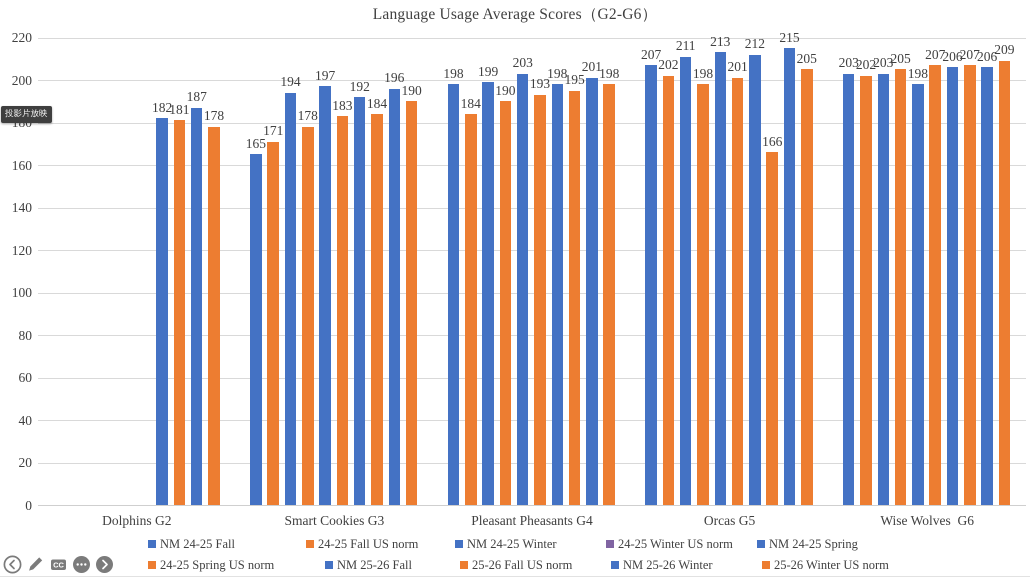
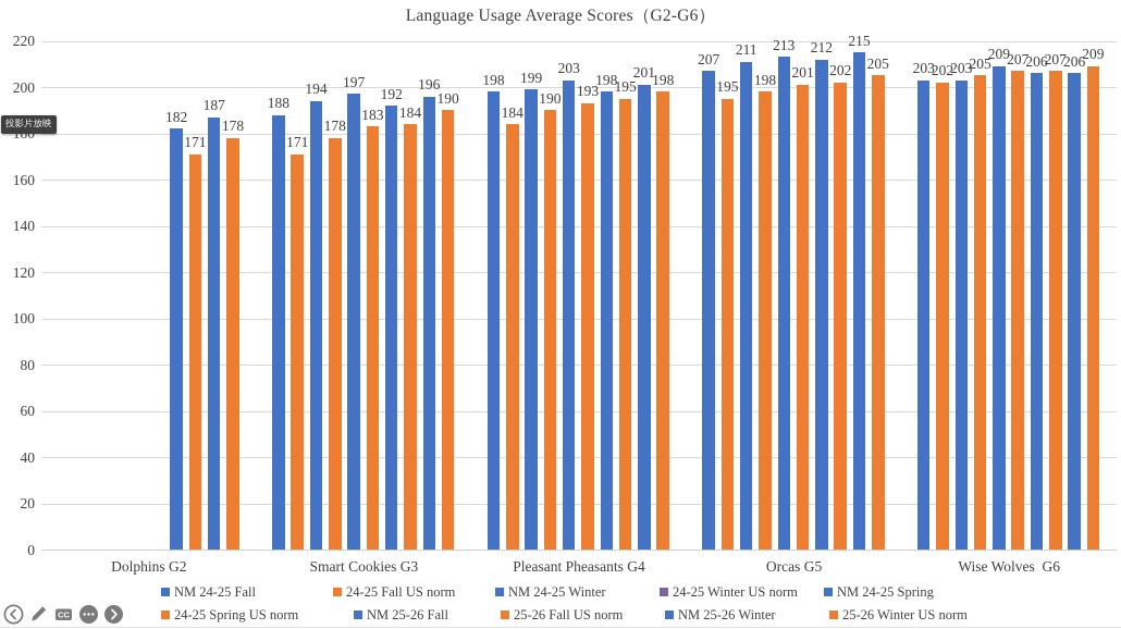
25-26 Fall US norm/Dolphins G2: 181 -> 171
NM 24-25 Fall/Smart Cookies G3: 165 -> 188
24-25 Fall US norm/Orcas G5: 202 -> 195
25-26 Fall US norm/Orcas G5: 166 -> 202
NM 24-25 Spring/Wise Wolves G6: 198 -> 209
